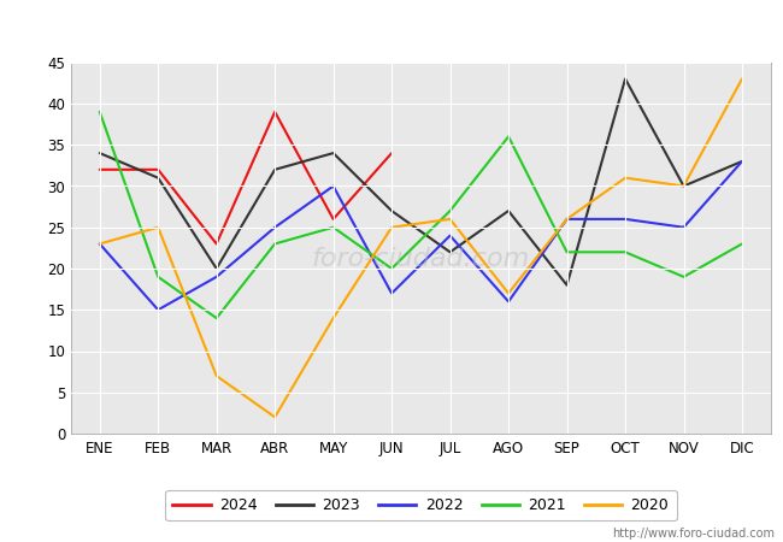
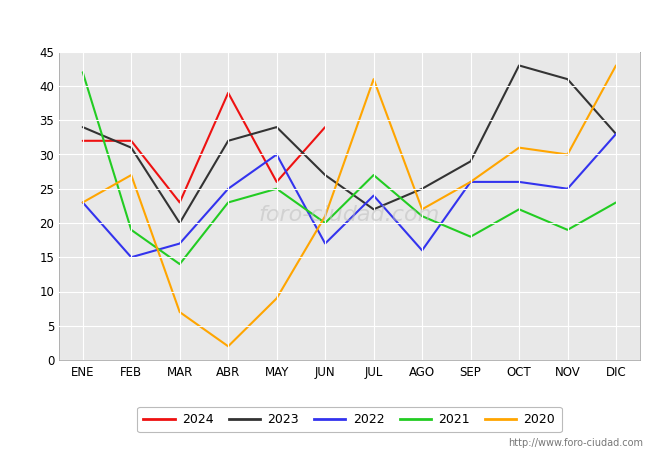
2021/ENE: 39 -> 42
2020/FEB: 25 -> 27
2022/MAR: 19 -> 17
2020/MAY: 14 -> 9
2020/JUN: 25 -> 21
2020/JUL: 26 -> 41
2023/AGO: 27 -> 25
2021/AGO: 36 -> 21
2020/AGO: 17 -> 22
2023/SEP: 18 -> 29
2021/SEP: 22 -> 18
2023/NOV: 30 -> 41
